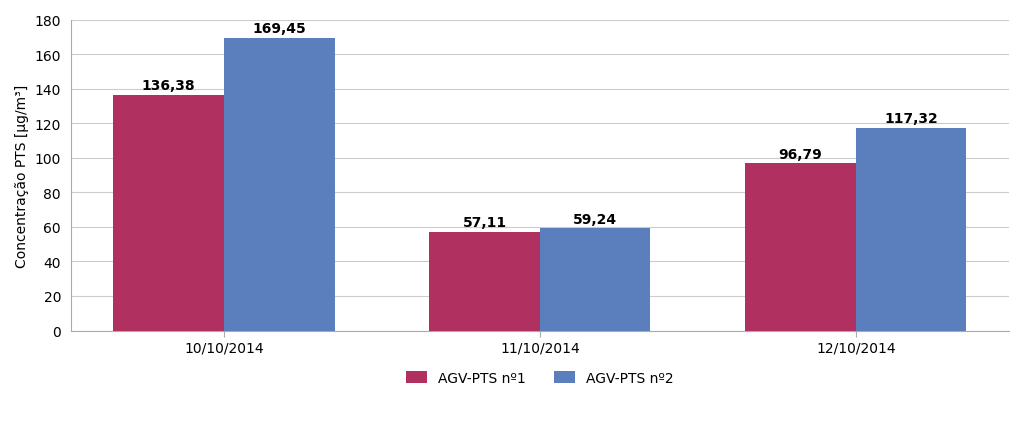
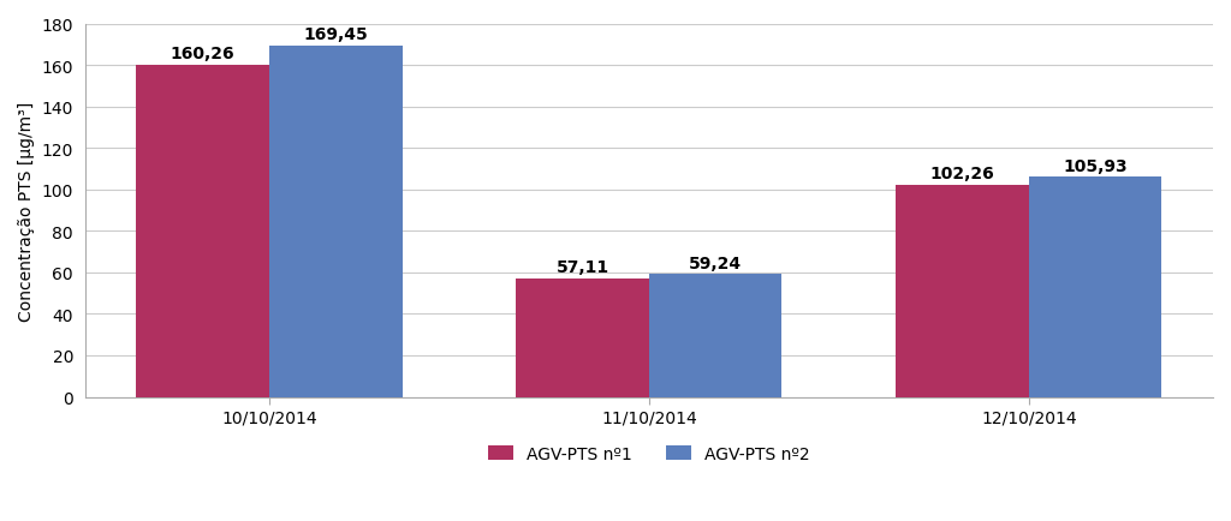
AGV-PTS nº1/10/10/2014: 136,38 -> 160,26
AGV-PTS nº1/12/10/2014: 96,79 -> 102,26
AGV-PTS nº2/12/10/2014: 117,32 -> 105,93
